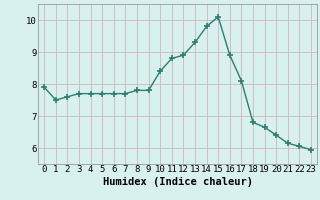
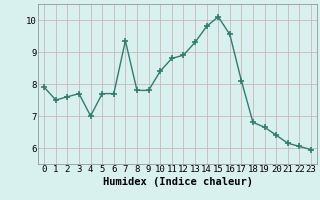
4: 7.70 -> 7.00
7: 7.70 -> 9.35
16: 8.90 -> 9.55
